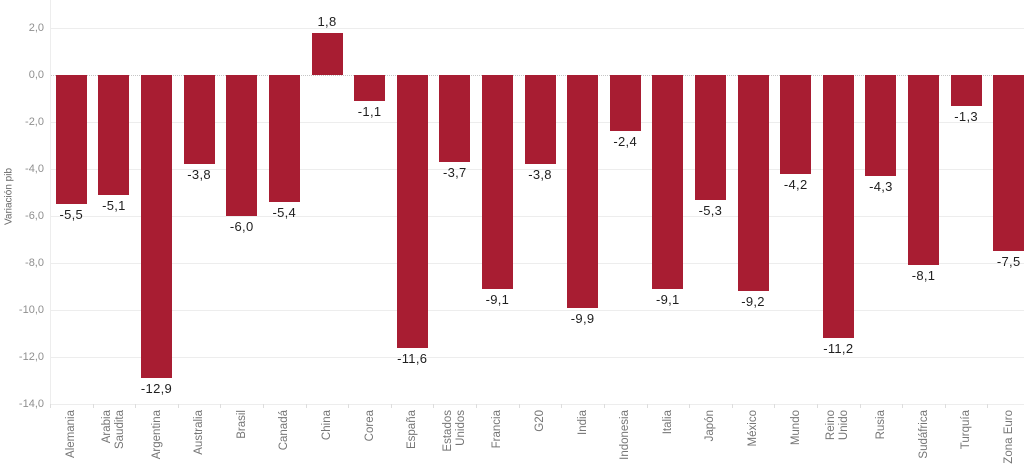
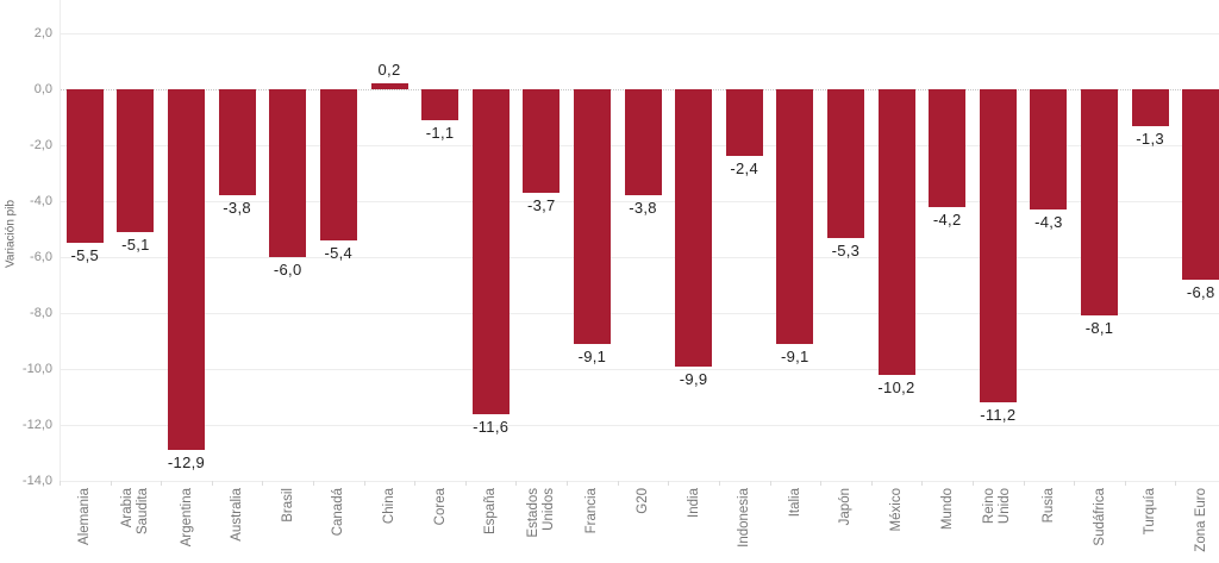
China: 1,8 -> 0,2
México: -9,2 -> -10,2
Zona Euro: -7,5 -> -6,8
